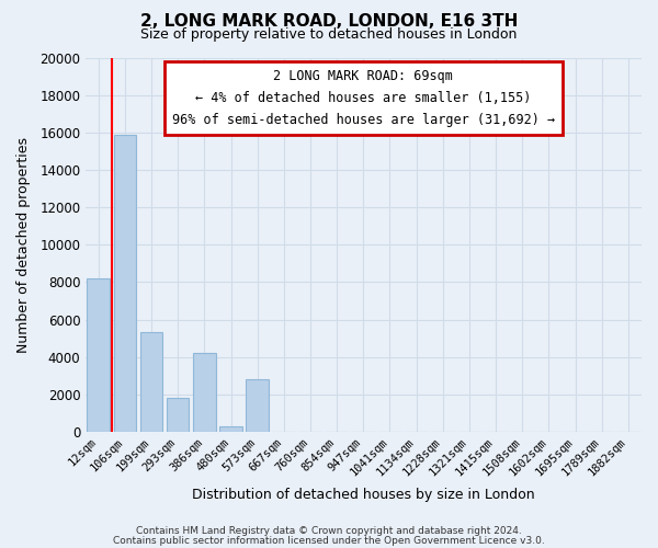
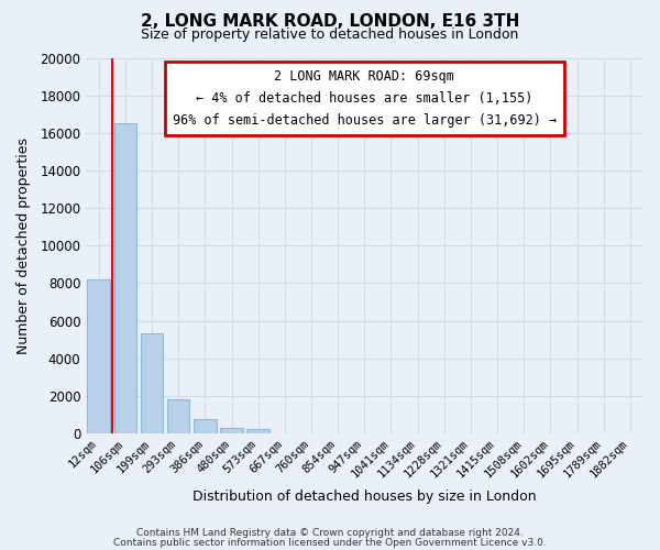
106sqm: 15900 -> 16500
386sqm: 4200 -> 800
573sqm: 2800 -> 200
